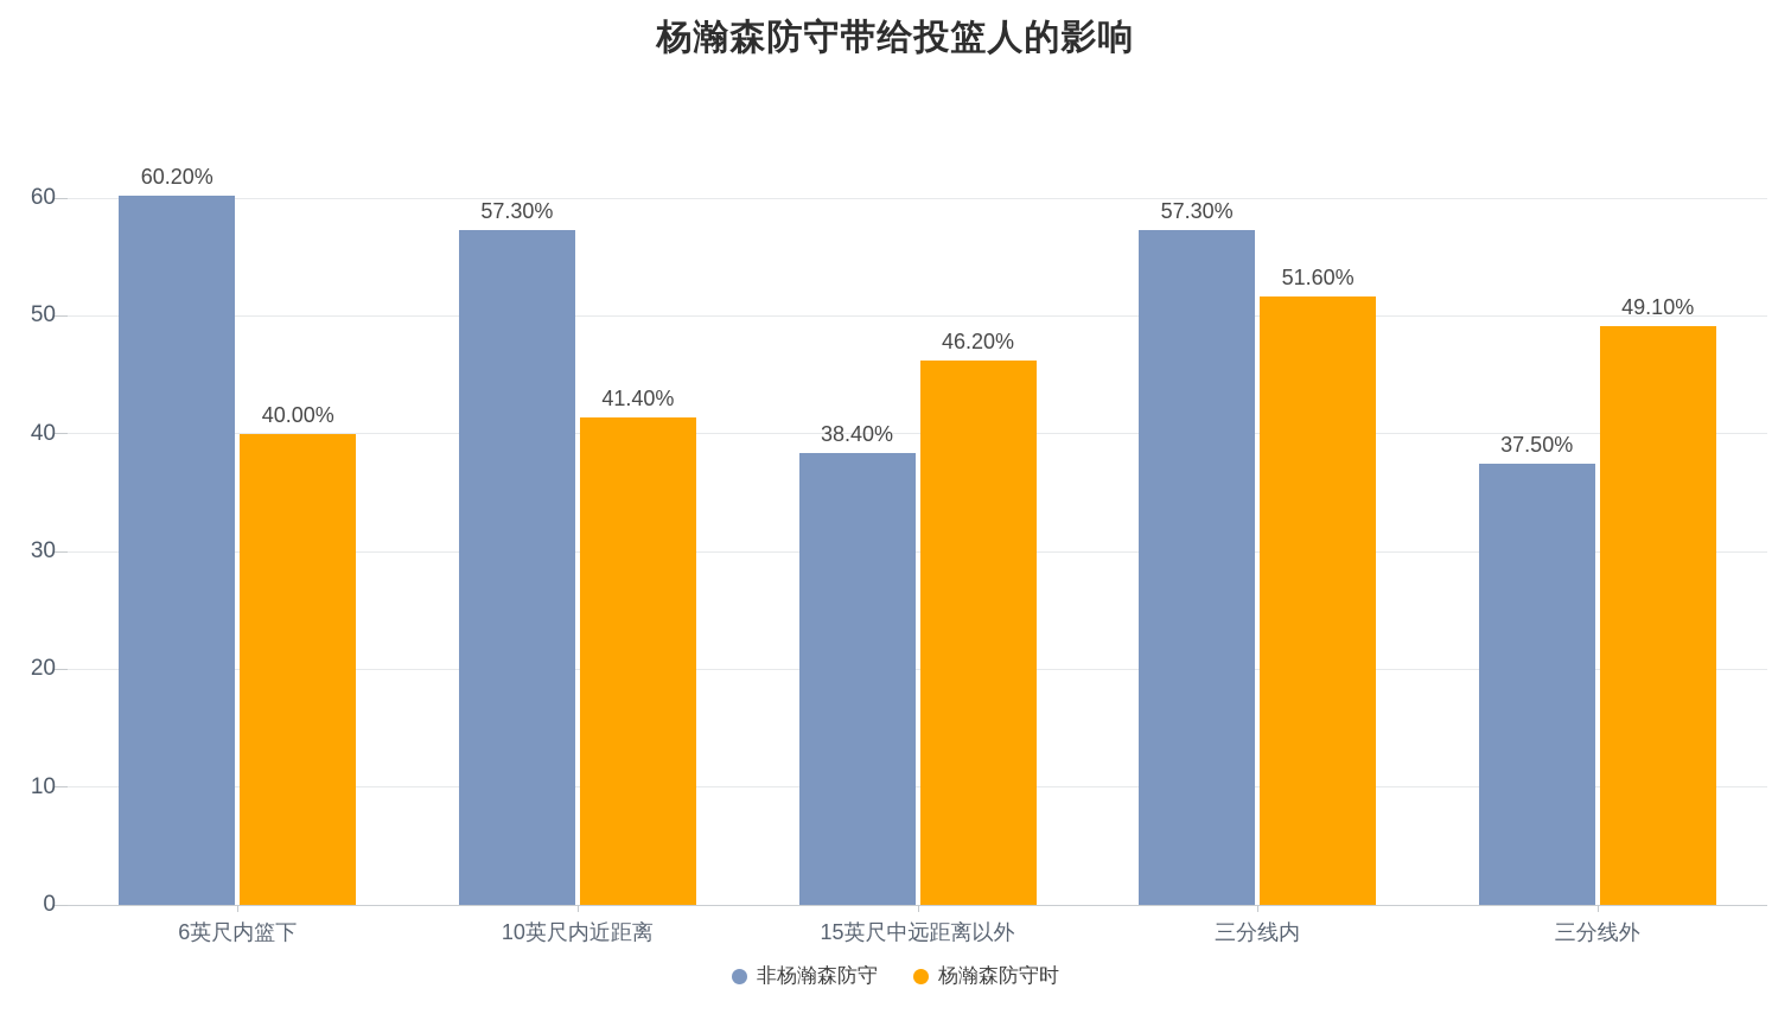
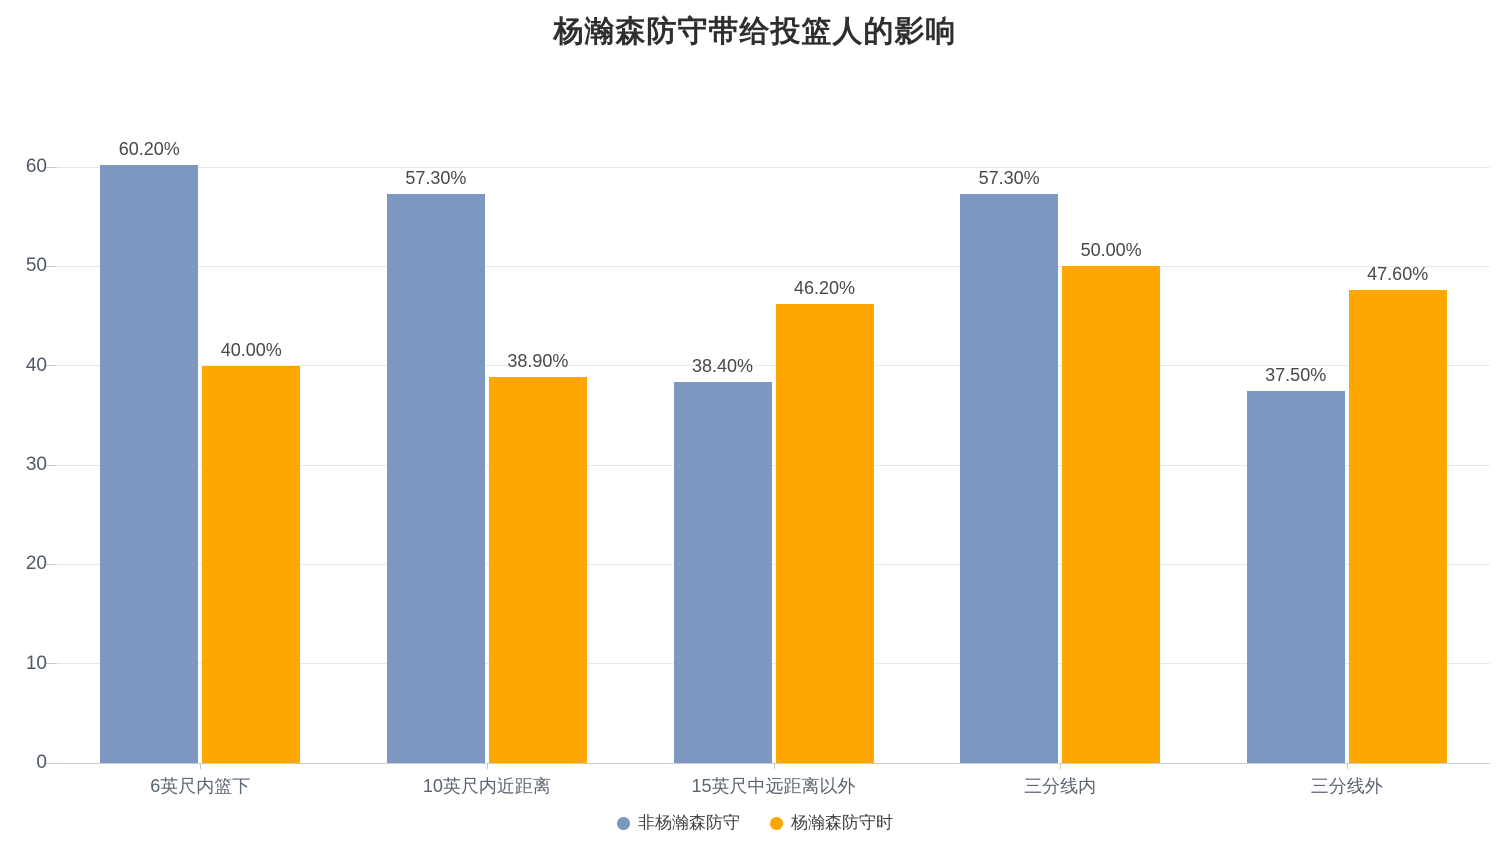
杨瀚森防守时/10英尺内近距离: 41.40% -> 38.90%
杨瀚森防守时/三分线内: 51.60% -> 50.00%
杨瀚森防守时/三分线外: 49.10% -> 47.60%
